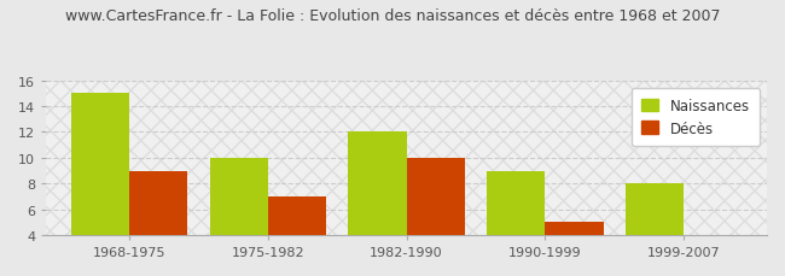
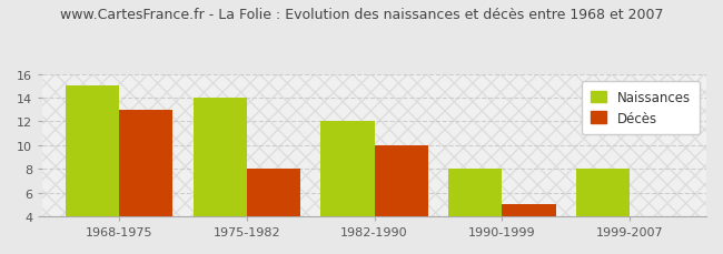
Décès/1968-1975: 9 -> 13
Naissances/1975-1982: 10 -> 14
Décès/1975-1982: 7 -> 8
Naissances/1990-1999: 9 -> 8
